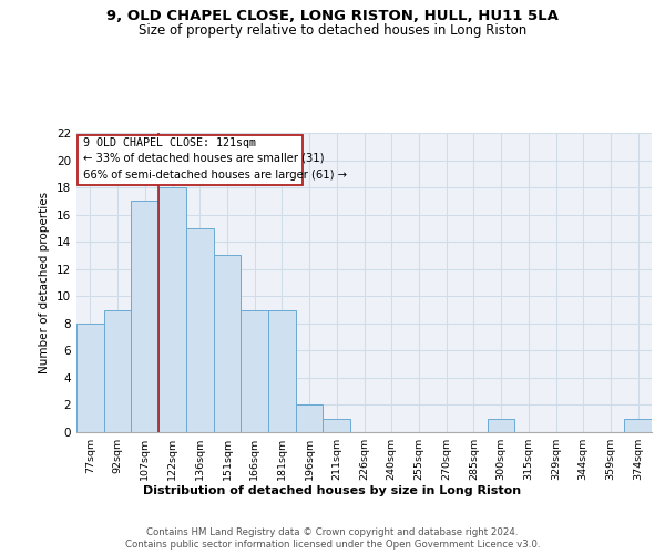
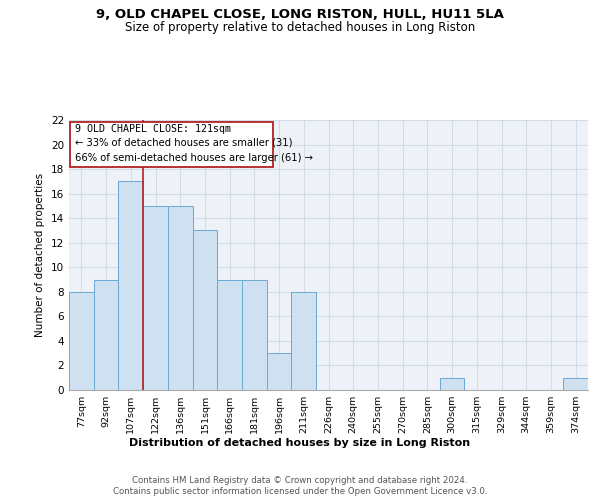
122sqm: 18 -> 15
196sqm: 2 -> 3
211sqm: 1 -> 8
